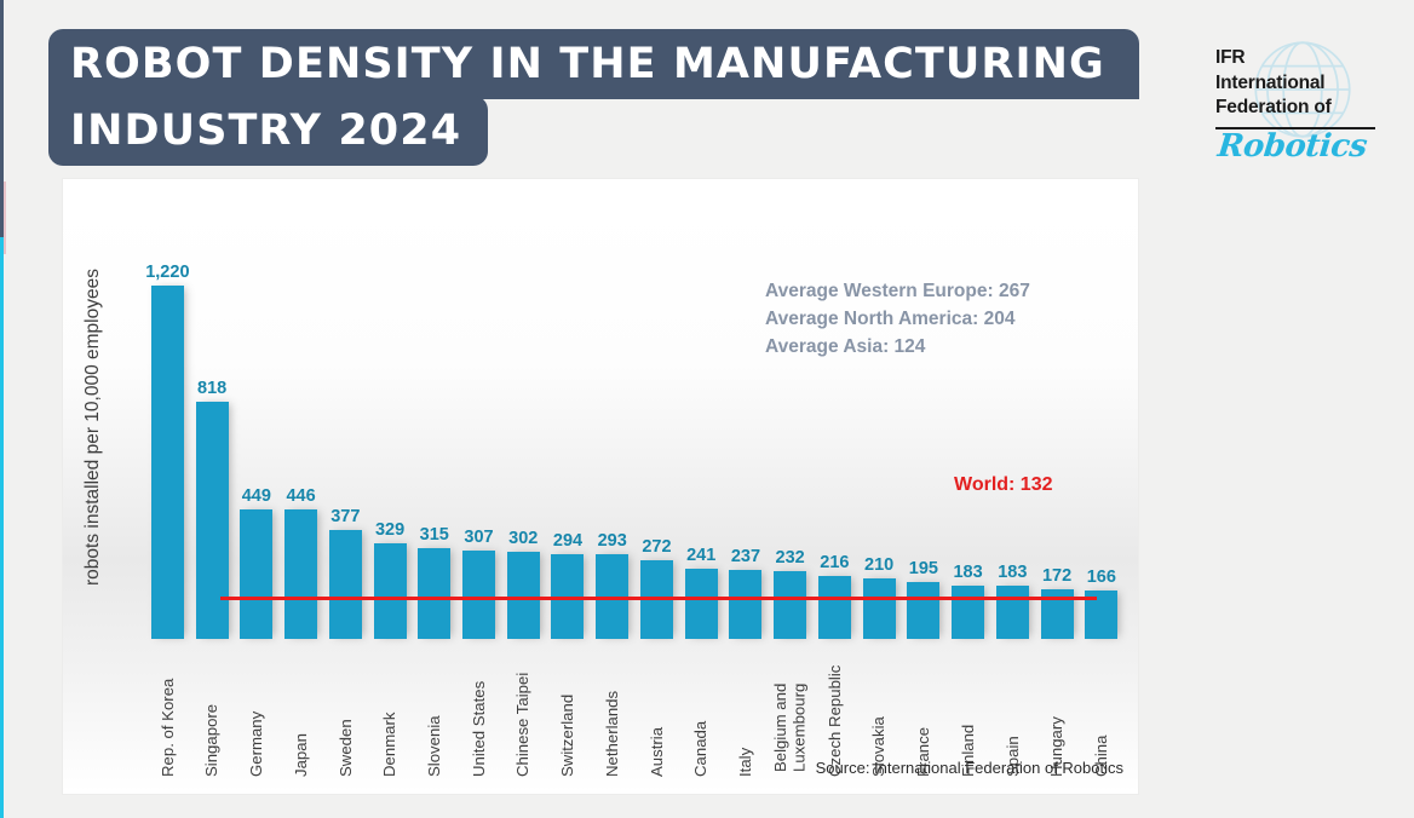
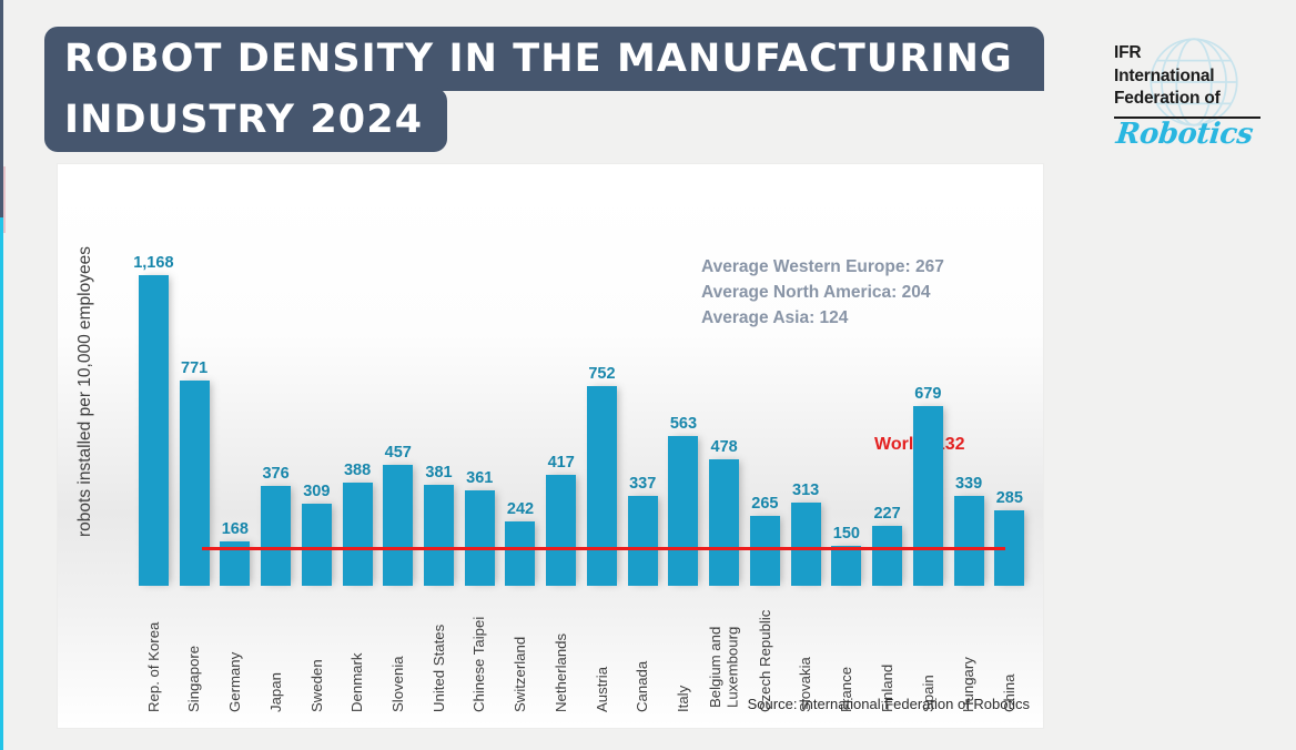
Rep. of Korea: 1,220 -> 1,168
Singapore: 818 -> 771
Germany: 449 -> 168
Japan: 446 -> 376
Sweden: 377 -> 309
Denmark: 329 -> 388
Slovenia: 315 -> 457
United States: 307 -> 381
Chinese Taipei: 302 -> 361
Switzerland: 294 -> 242
Netherlands: 293 -> 417
Austria: 272 -> 752
Canada: 241 -> 337
Italy: 237 -> 563
Belgium and Luxembourg: 232 -> 478
Czech Republic: 216 -> 265
Slovakia: 210 -> 313
France: 195 -> 150
Finland: 183 -> 227
Spain: 183 -> 679
Hungary: 172 -> 339
China: 166 -> 285
